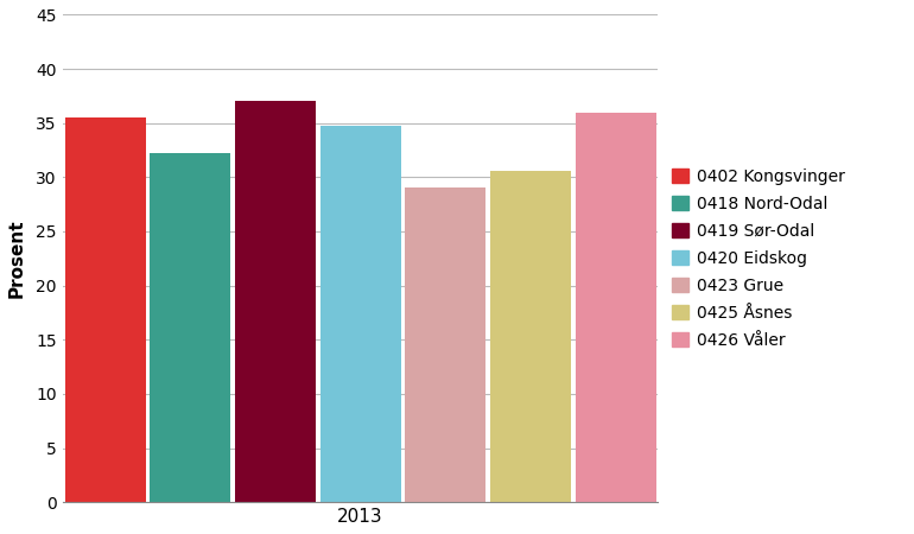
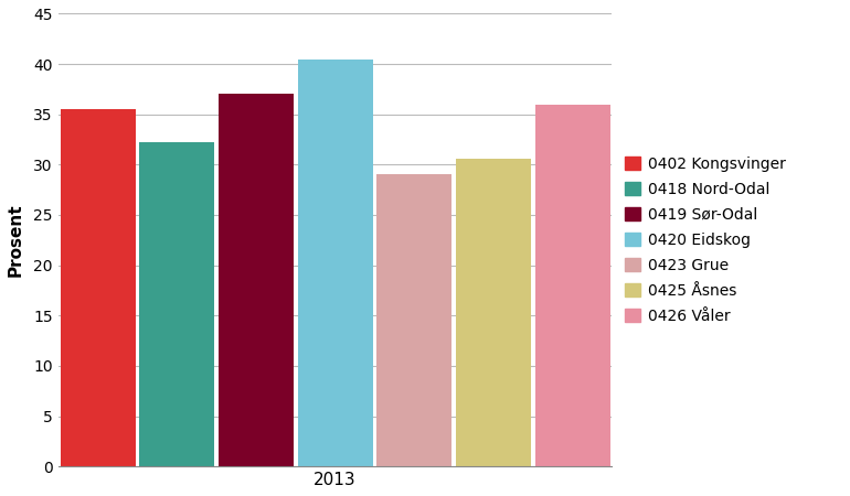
2013: 34.8 -> 40.5
